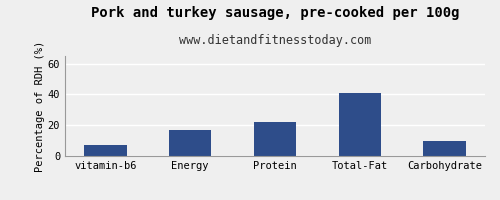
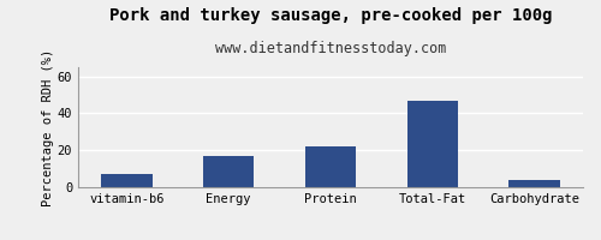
Total-Fat: 41 -> 47
Carbohydrate: 10 -> 4
